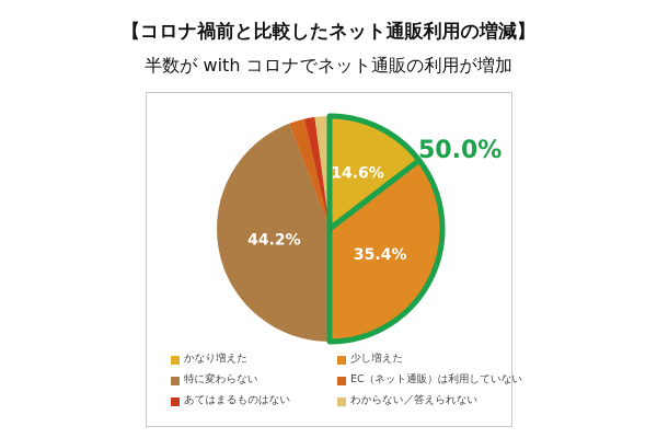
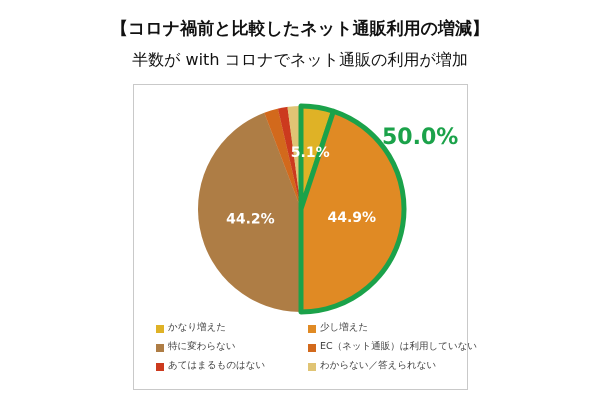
かなり増えた: 14.6% -> 5.1%
少し増えた: 35.4% -> 44.9%
